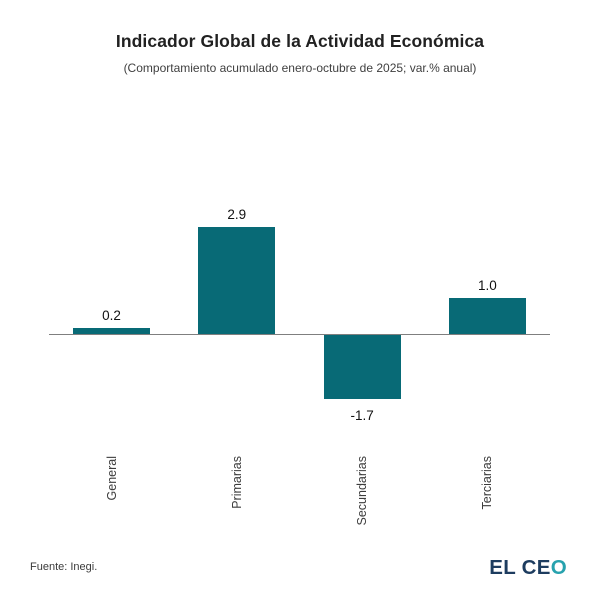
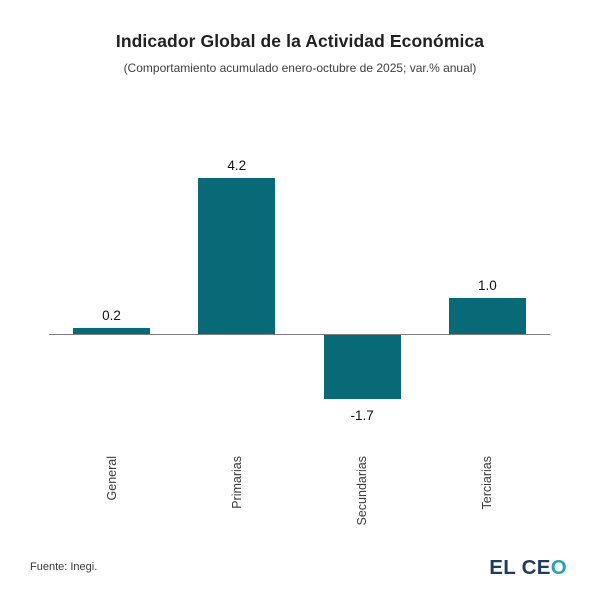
Primarias: 2.9 -> 4.2
